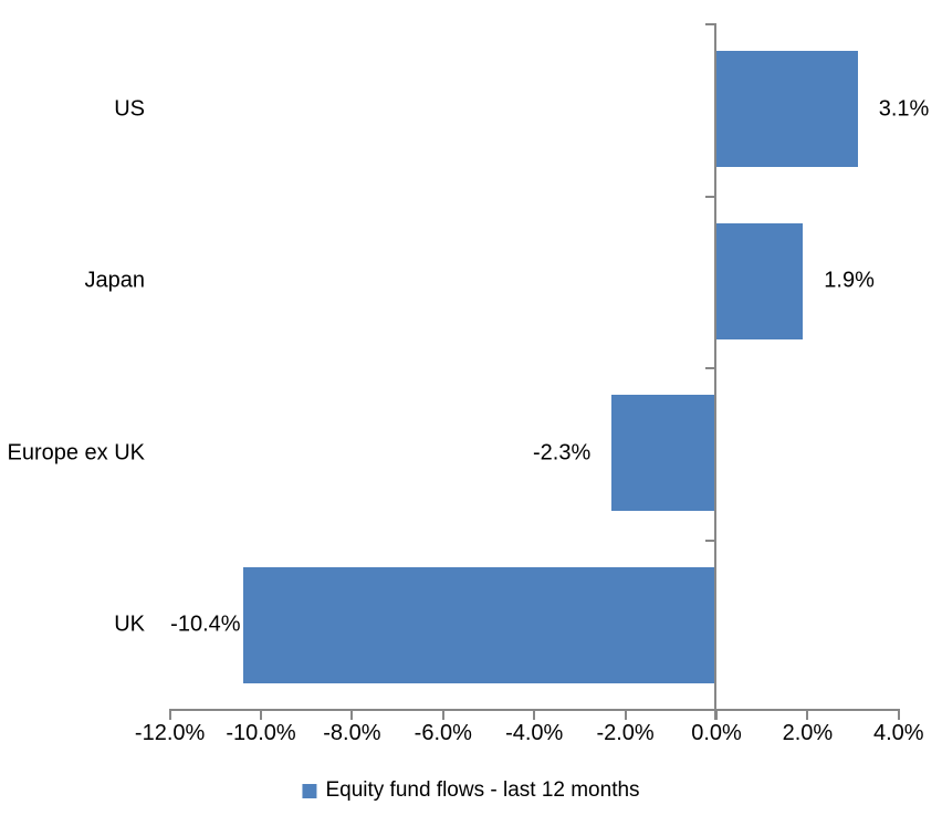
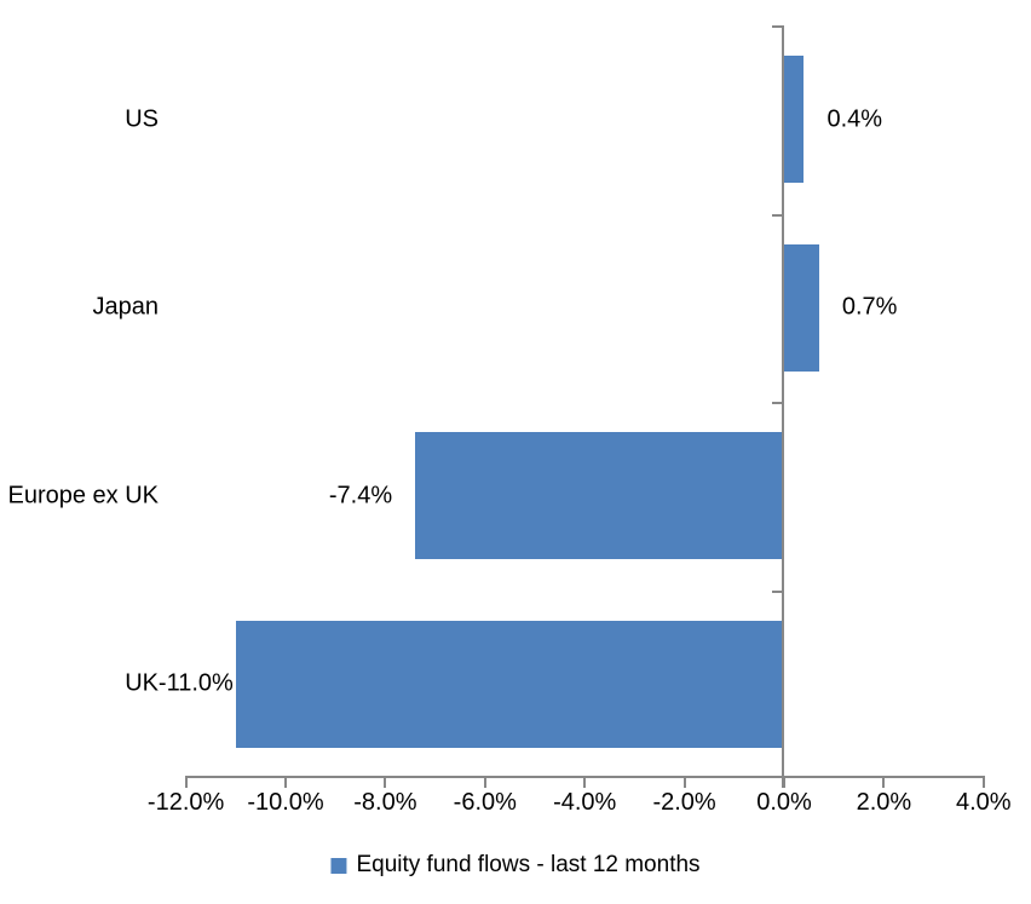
US: 3.1% -> 0.4%
Japan: 1.9% -> 0.7%
Europe ex UK: -2.3% -> -7.4%
UK: -10.4% -> -11.0%
